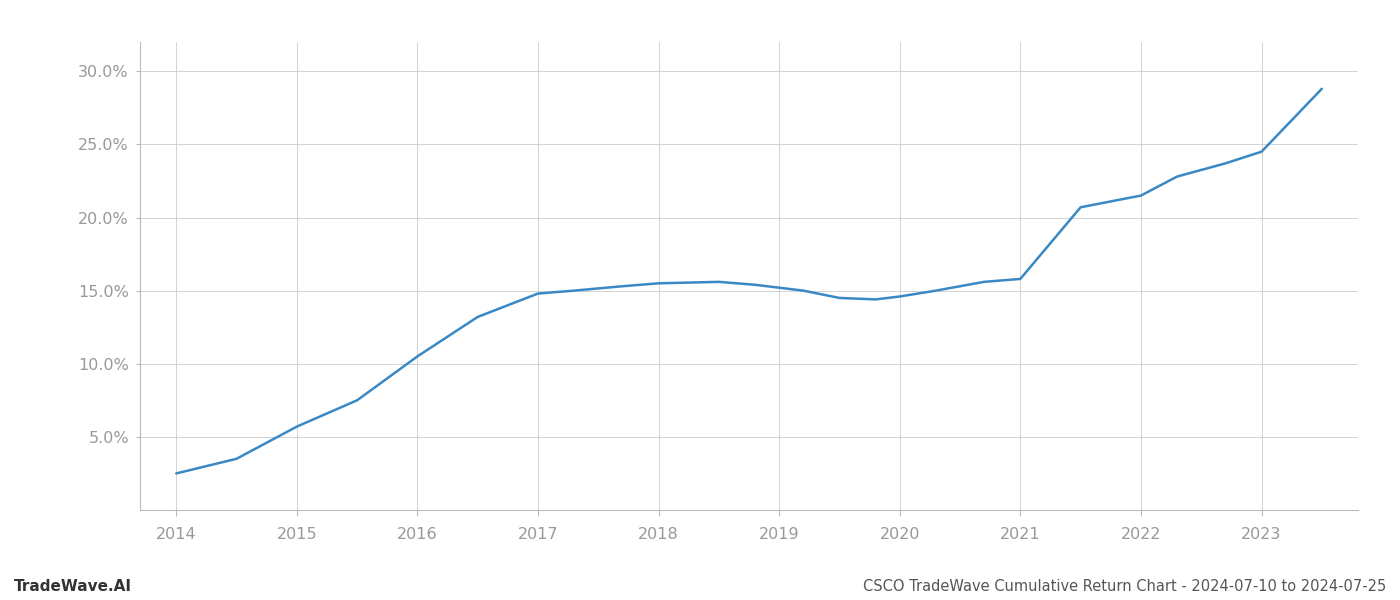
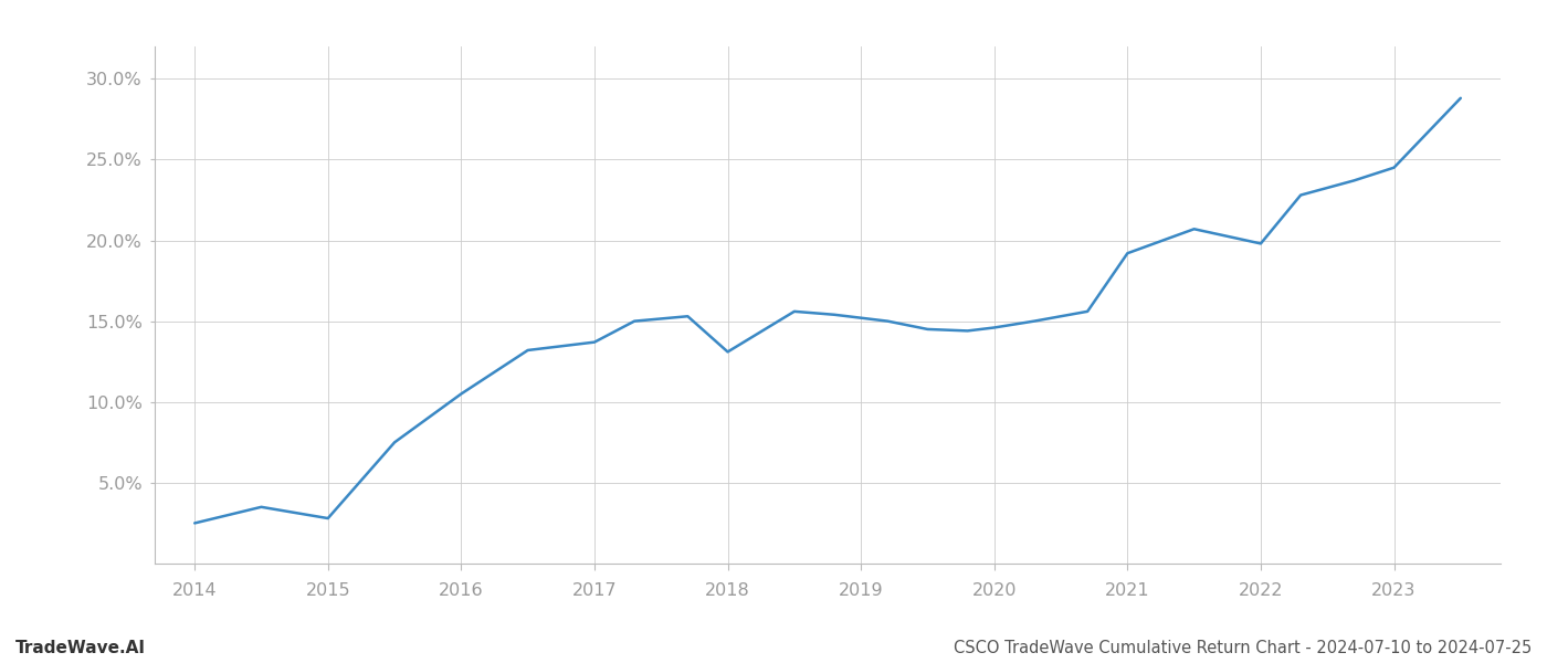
2015: 5.7% -> 2.8%
2017: 14.8% -> 13.7%
2018: 15.5% -> 13.1%
2021: 15.8% -> 19.2%
2022: 21.5% -> 19.8%
